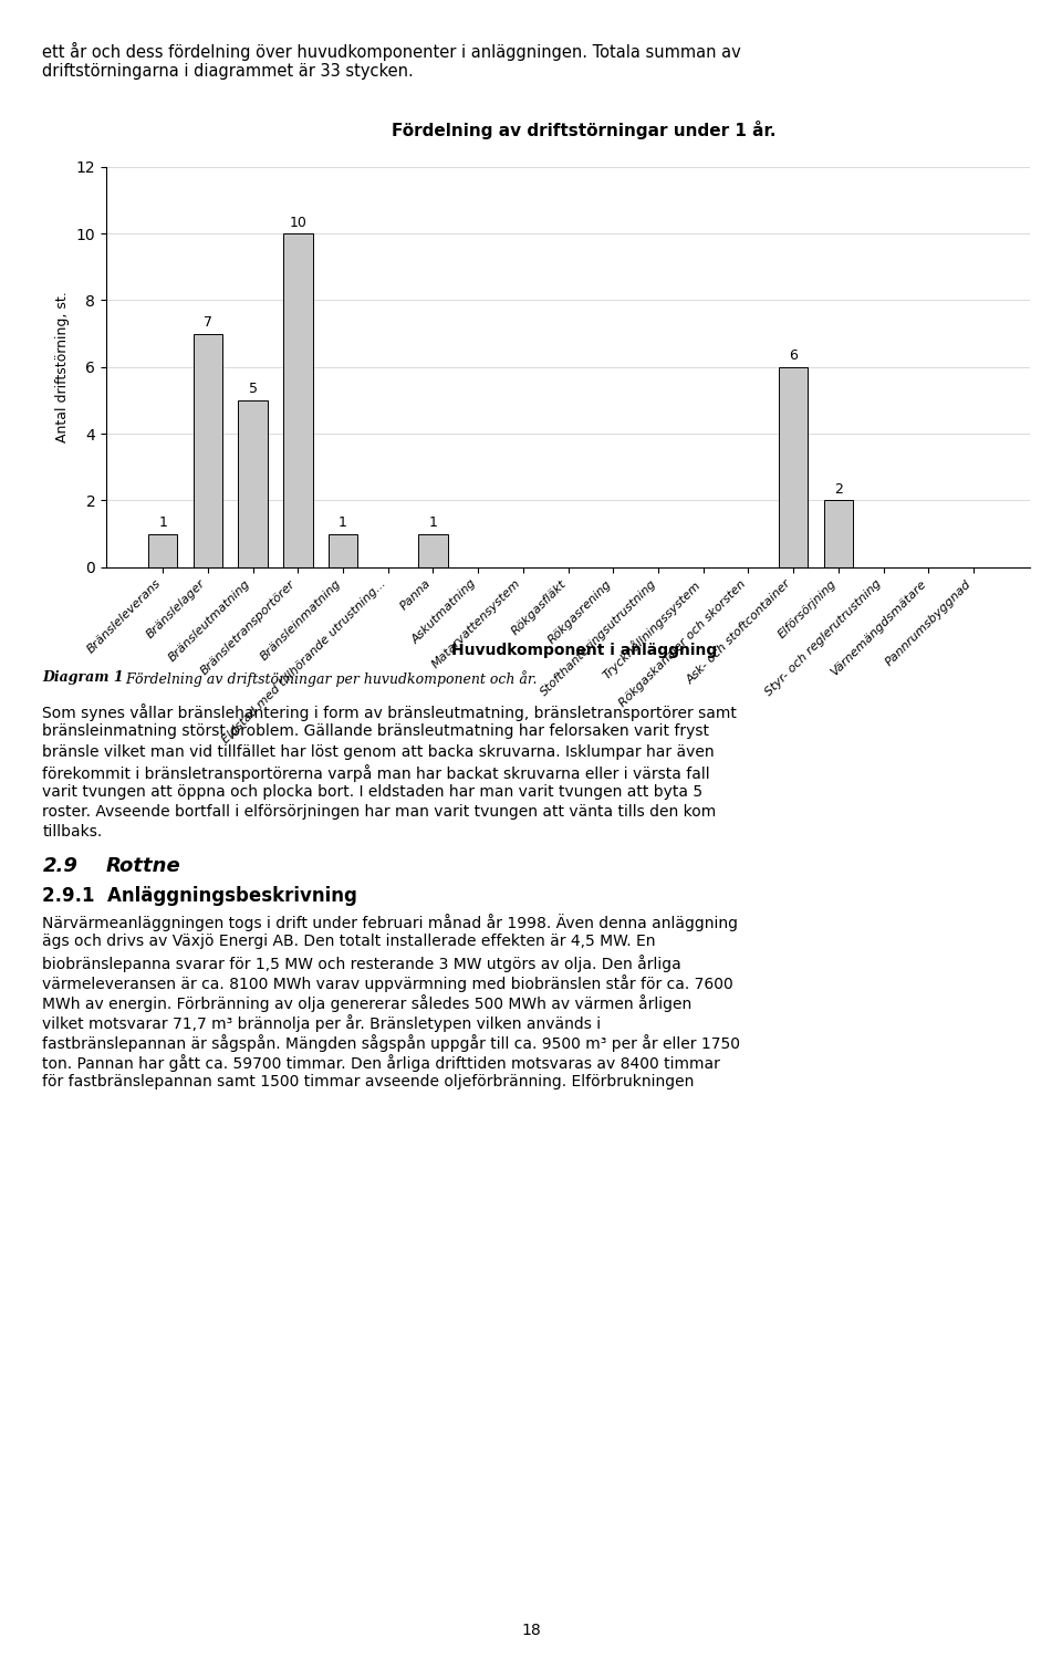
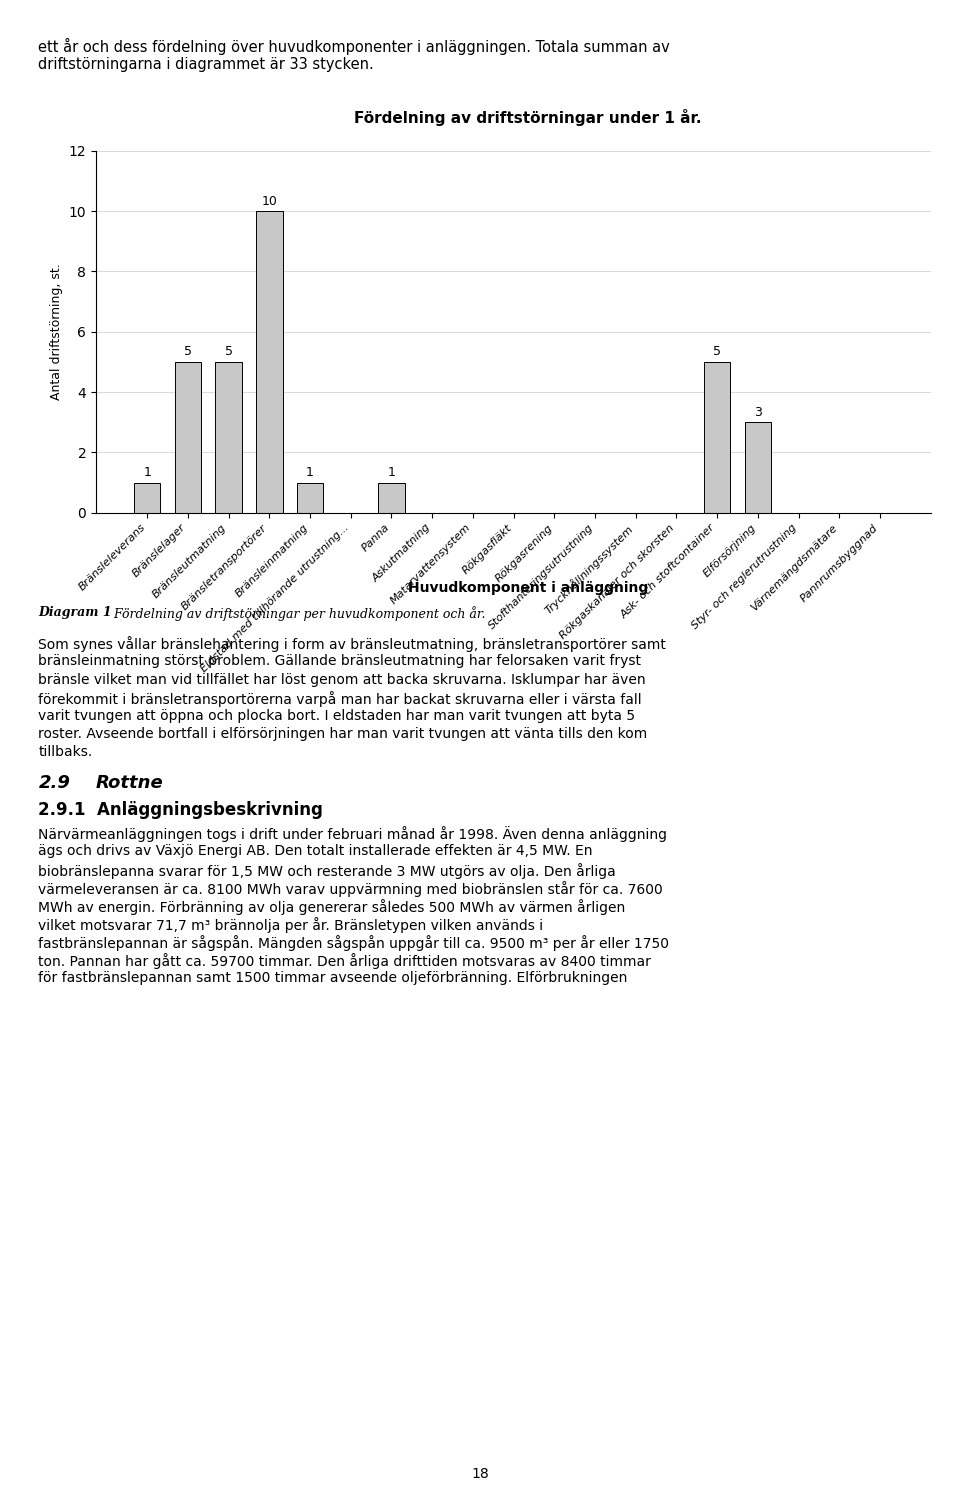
Bränslelager: 7 -> 5
Ask- och stoftcontainer: 6 -> 5
Elförsörjning: 2 -> 3
